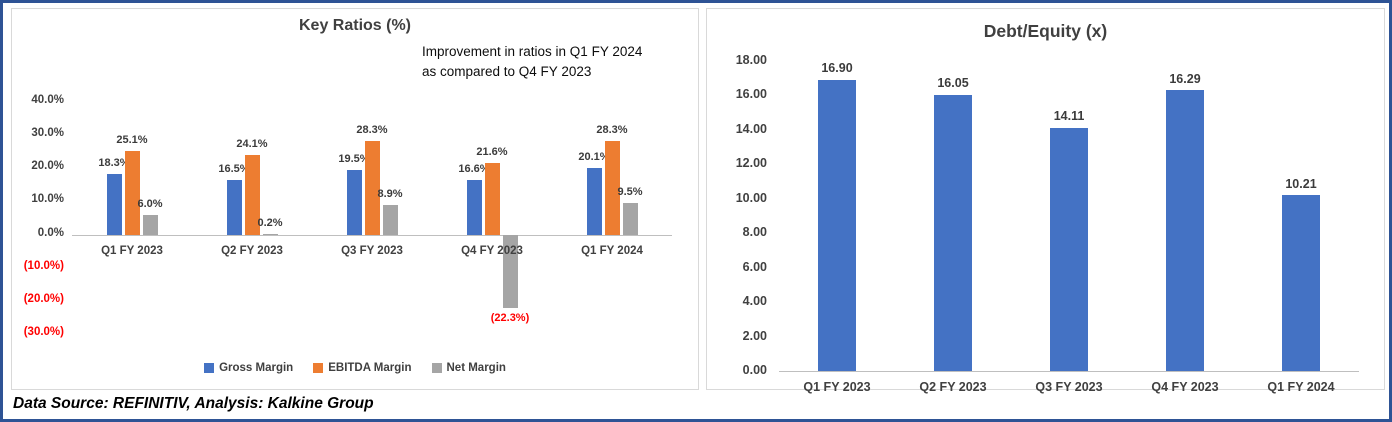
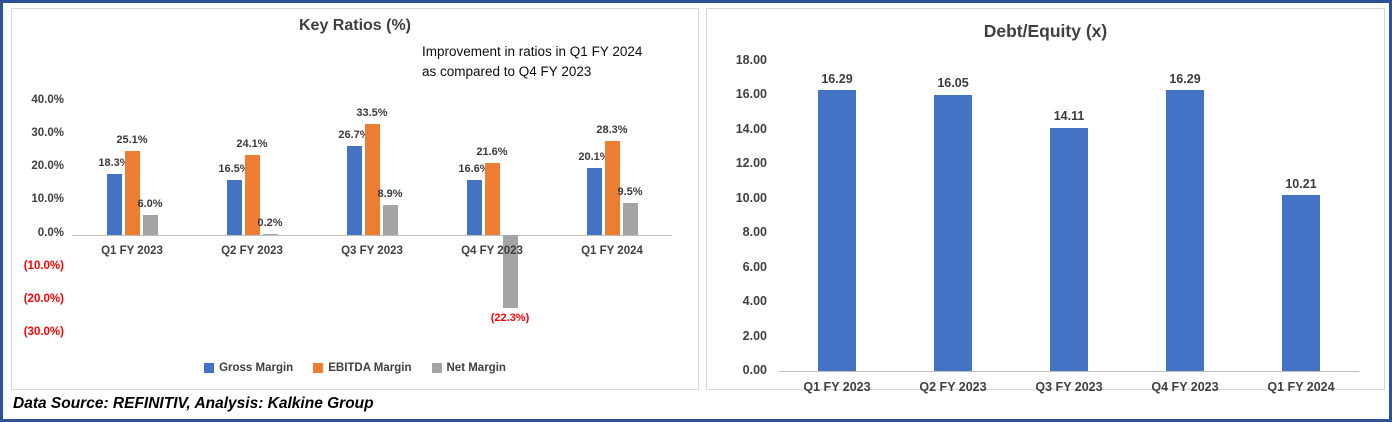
Key Ratios (%)/Gross Margin/Q3 FY 2023: 19.5% -> 26.7%
Key Ratios (%)/EBITDA Margin/Q3 FY 2023: 28.3% -> 33.5%
Debt/Equity (x)/Q1 FY 2023: 16.90 -> 16.29
